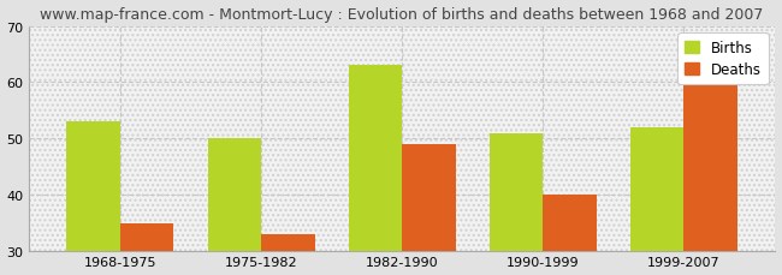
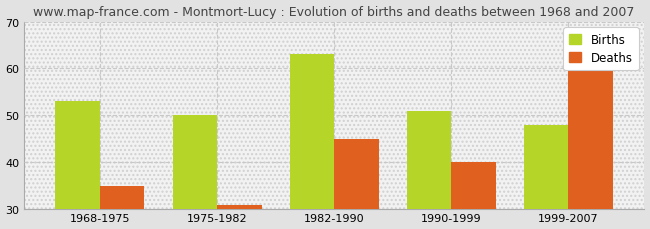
Deaths/1975-1982: 33 -> 31
Deaths/1982-1990: 49 -> 45
Births/1999-2007: 52 -> 48
